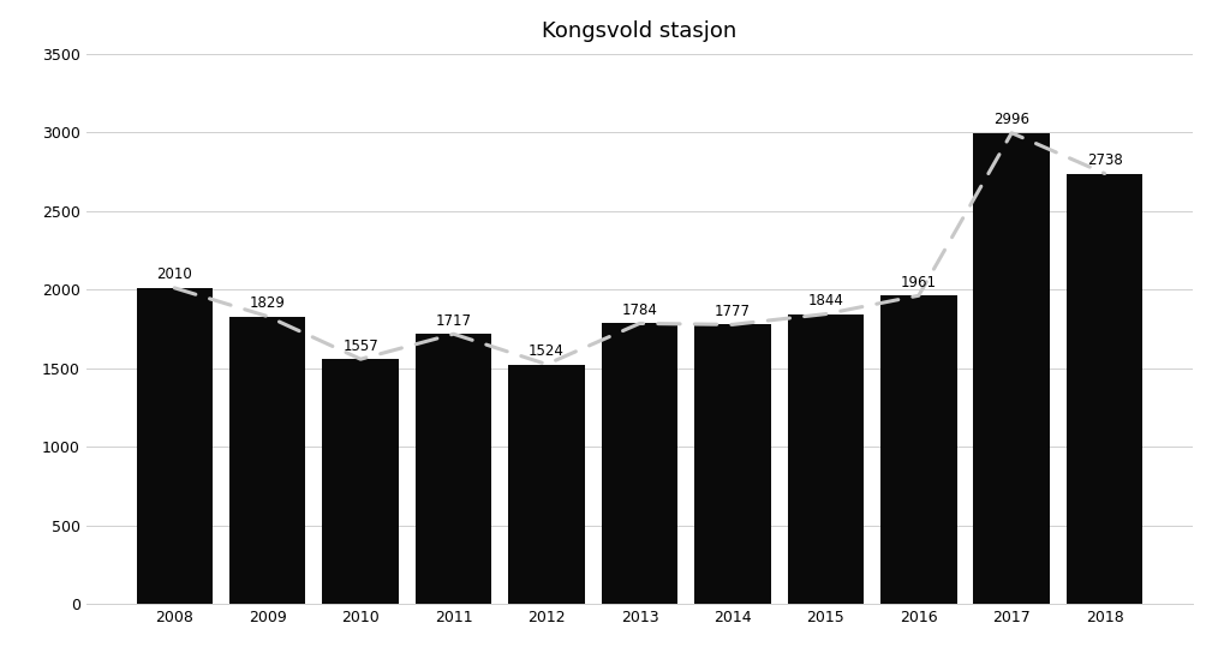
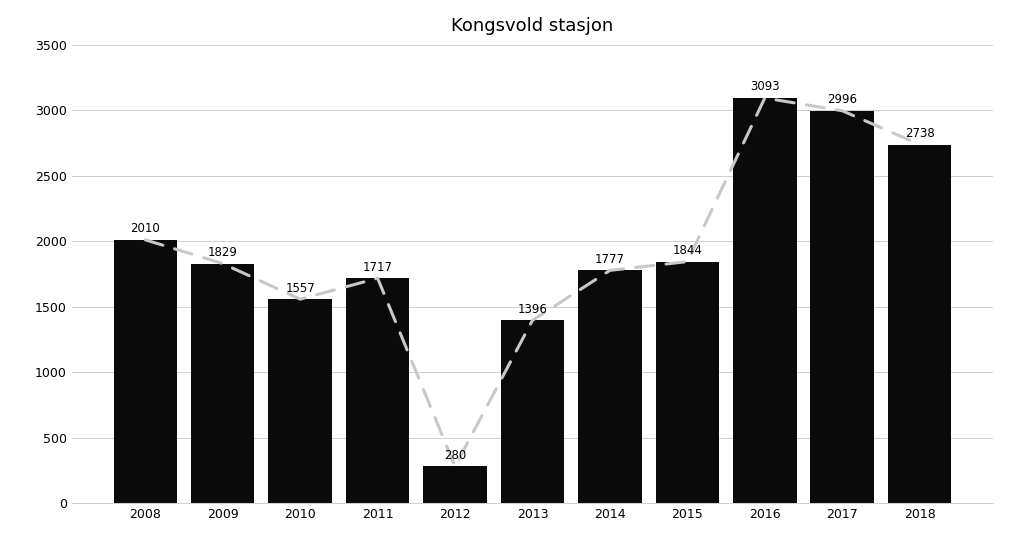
2012: 1524 -> 280
2013: 1784 -> 1396
2016: 1961 -> 3093
